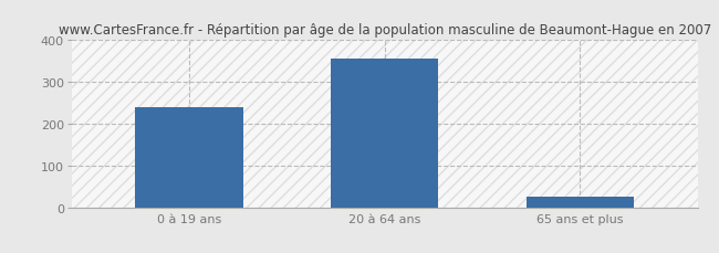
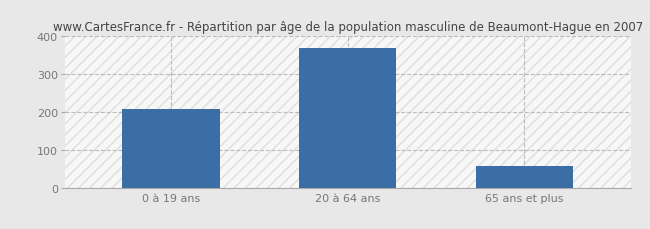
0 à 19 ans: 240 -> 207
20 à 64 ans: 355 -> 369
65 ans et plus: 25 -> 57
